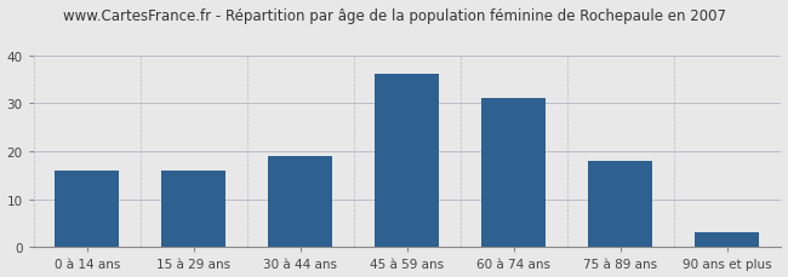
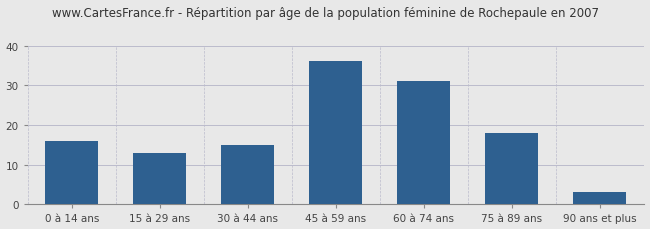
15 à 29 ans: 16 -> 13
30 à 44 ans: 19 -> 15
